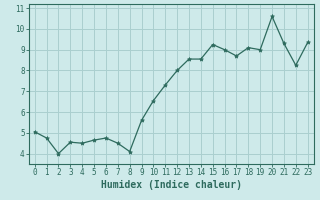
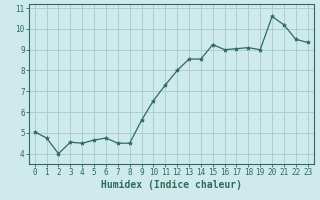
8: 4.10 -> 4.50
17: 8.70 -> 9.05
21: 9.30 -> 10.20
22: 8.25 -> 9.50
